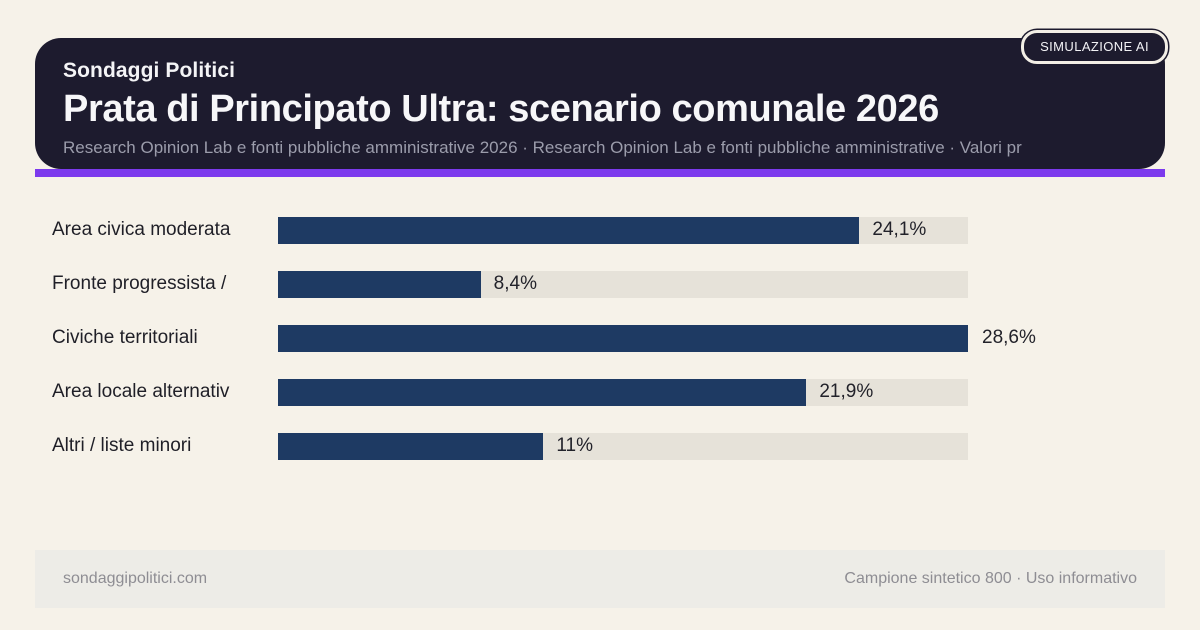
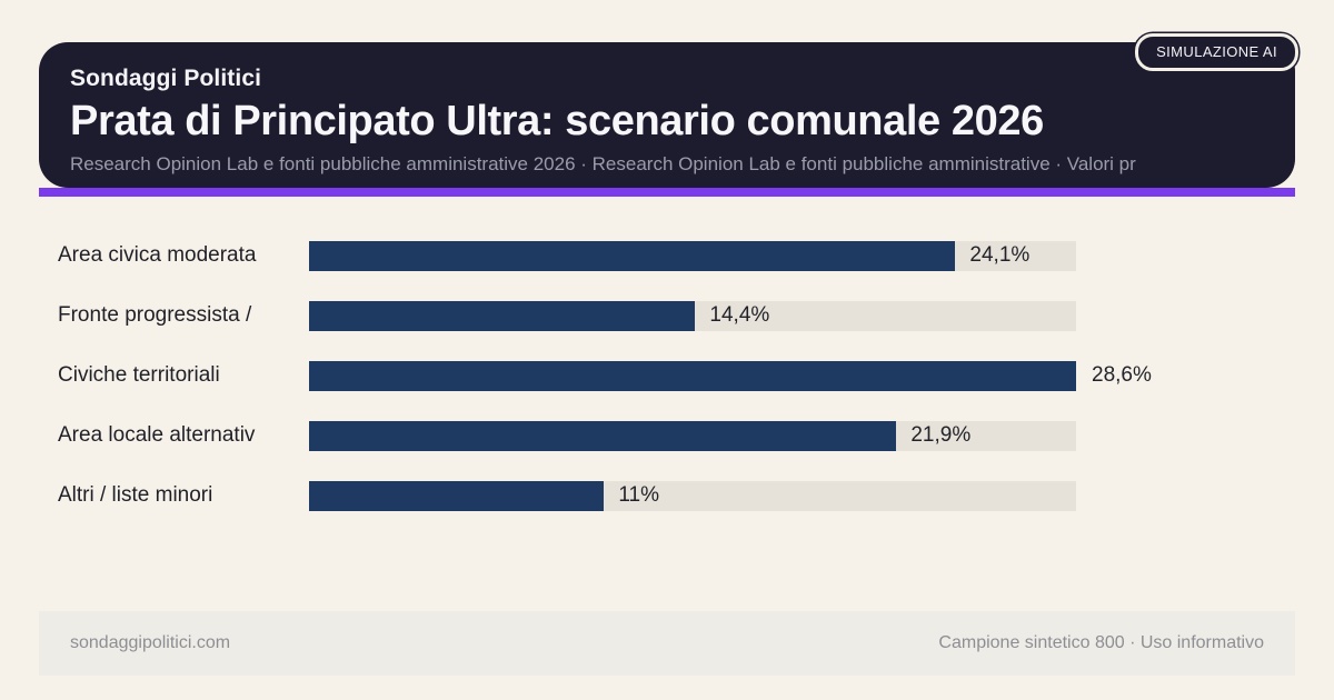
Fronte progressista /: 8,4% -> 14,4%
